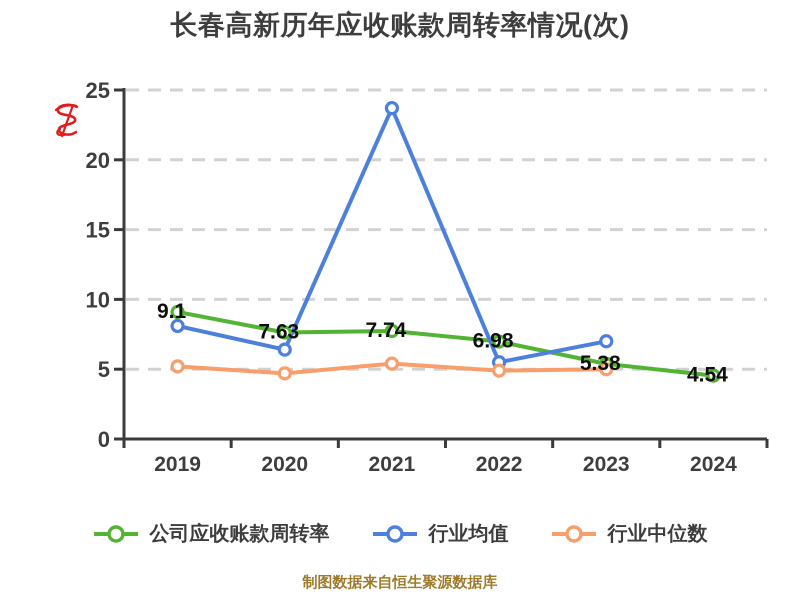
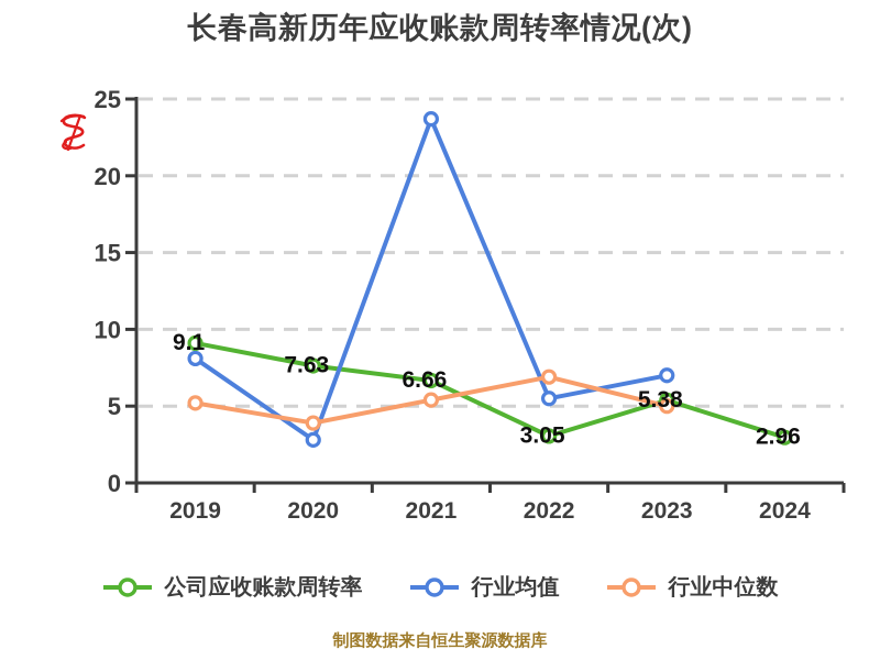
行业均值/2020: 6.4 -> 2.8
行业中位数/2020: 4.7 -> 3.9
公司应收账款周转率/2021: 7.74 -> 6.66
公司应收账款周转率/2022: 6.98 -> 3.05
行业中位数/2022: 4.9 -> 6.9
公司应收账款周转率/2024: 4.54 -> 2.96
